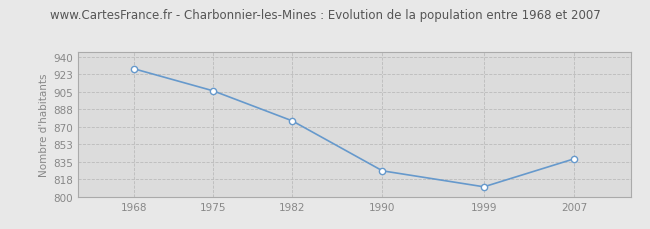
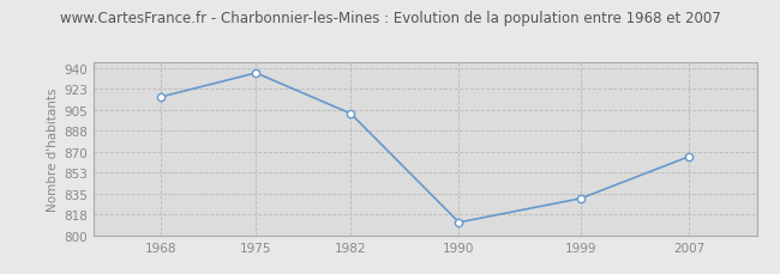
1968: 928 -> 916
1975: 906 -> 936
1982: 876 -> 902
1990: 826 -> 811
1999: 810 -> 831
2007: 838 -> 866
